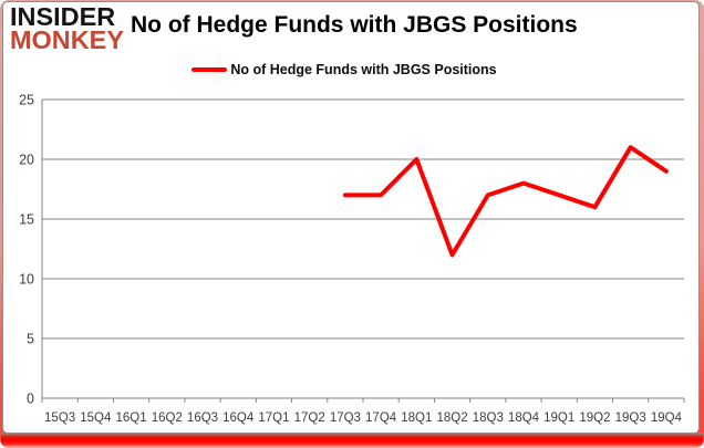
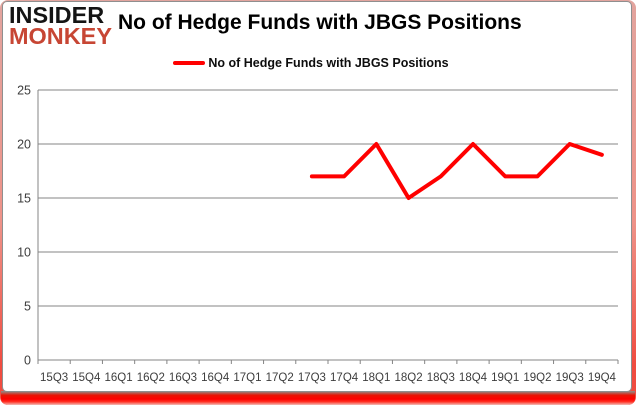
18Q2: 12 -> 15
18Q4: 18 -> 20
19Q2: 16 -> 17
19Q3: 21 -> 20
